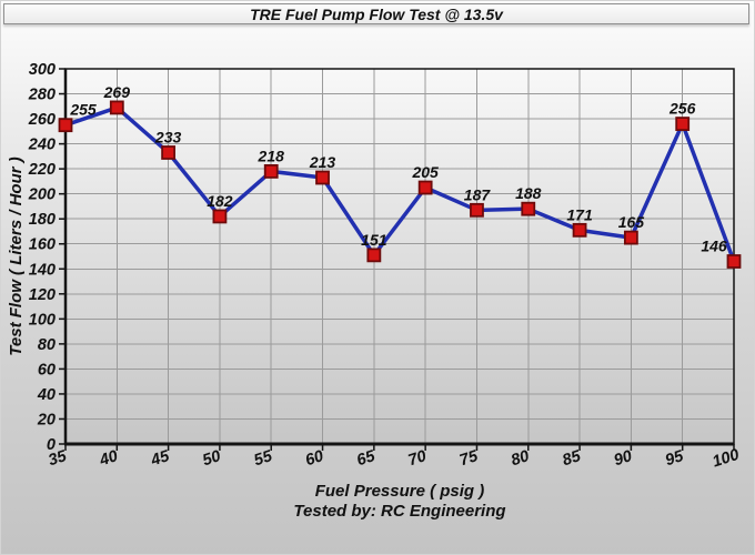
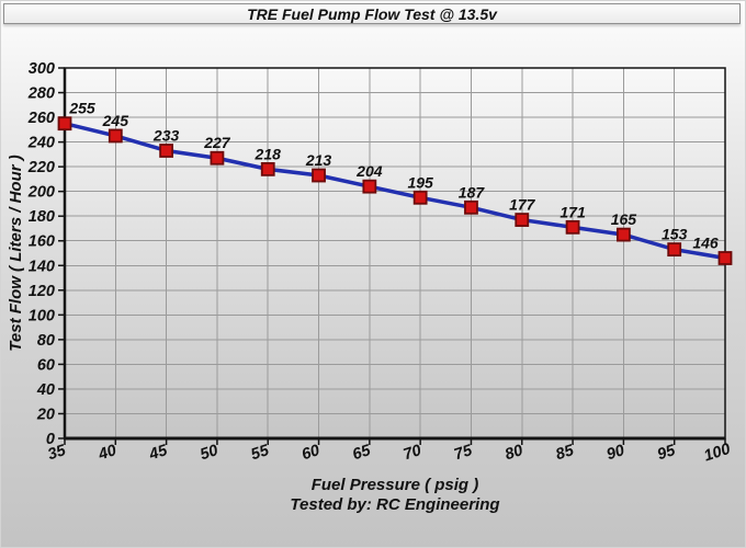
40: 269 -> 245
50: 182 -> 227
65: 151 -> 204
70: 205 -> 195
80: 188 -> 177
95: 256 -> 153
